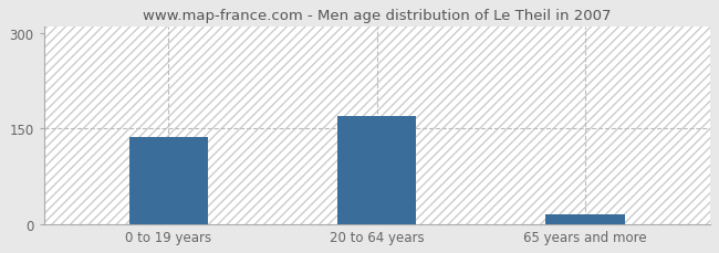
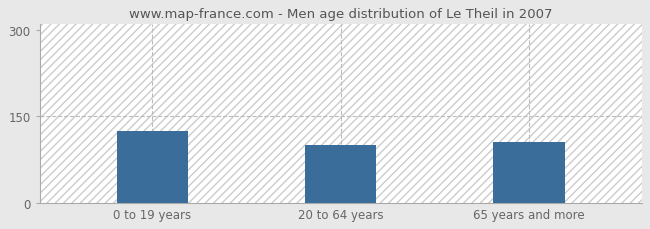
0 to 19 years: 137 -> 124
20 to 64 years: 170 -> 100
65 years and more: 15 -> 106
